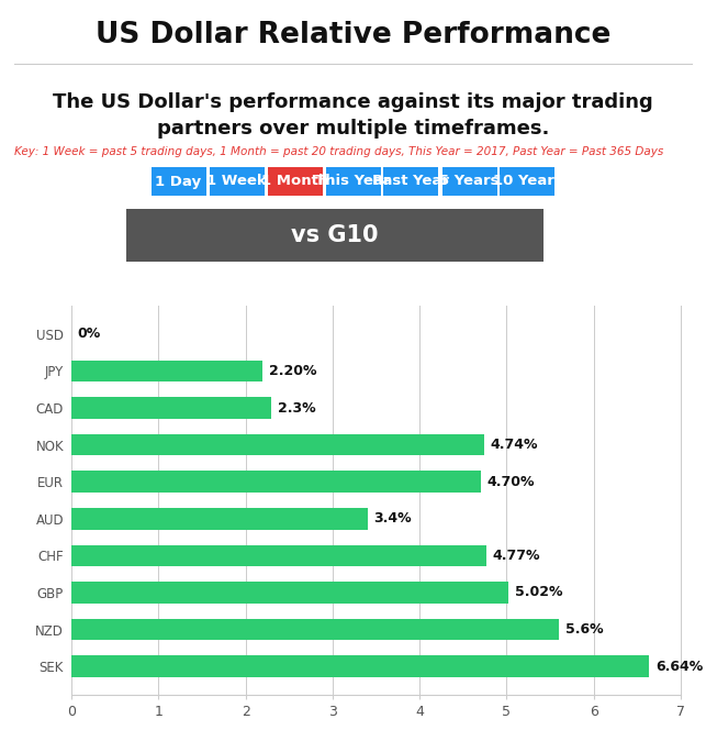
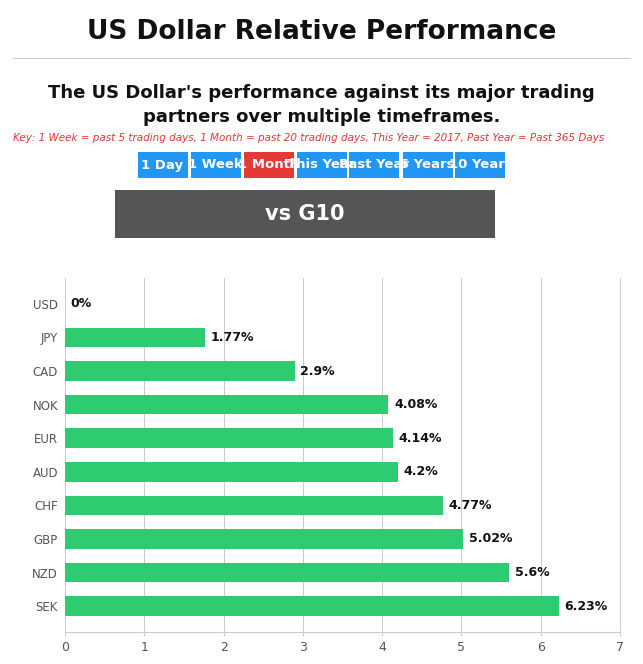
JPY: 2.20% -> 1.77%
CAD: 2.3% -> 2.9%
NOK: 4.74% -> 4.08%
EUR: 4.70% -> 4.14%
AUD: 3.4% -> 4.2%
SEK: 6.64% -> 6.23%
